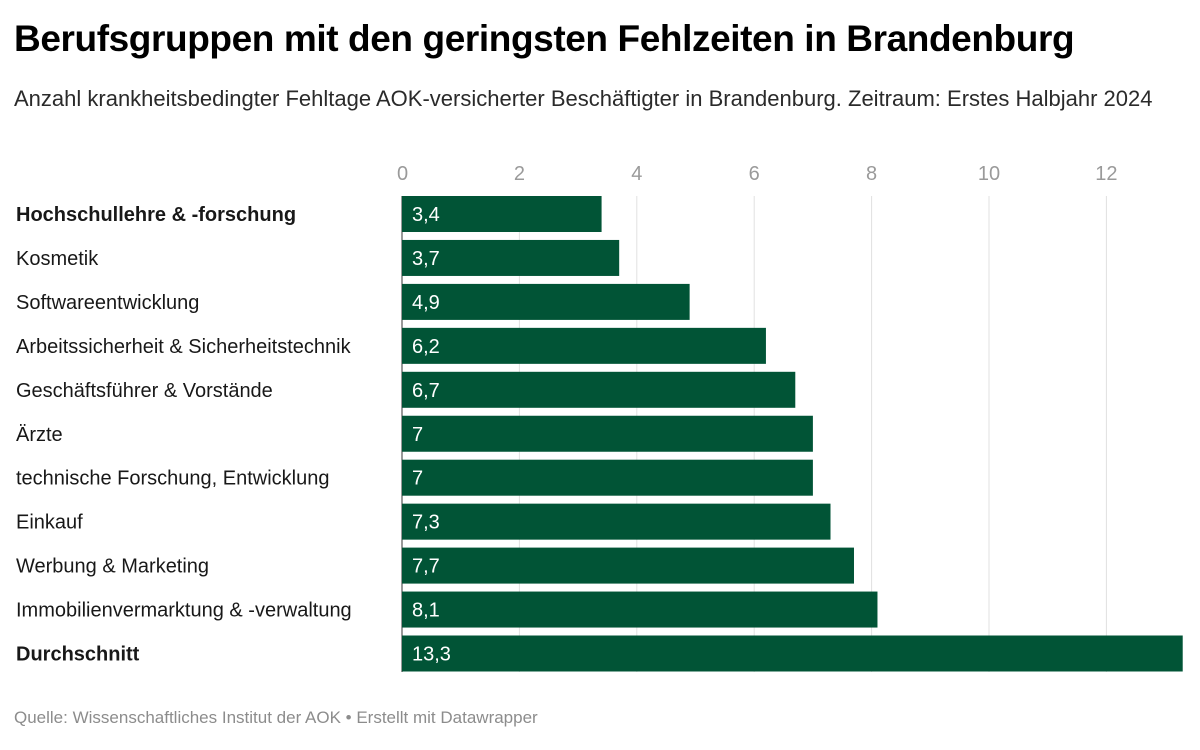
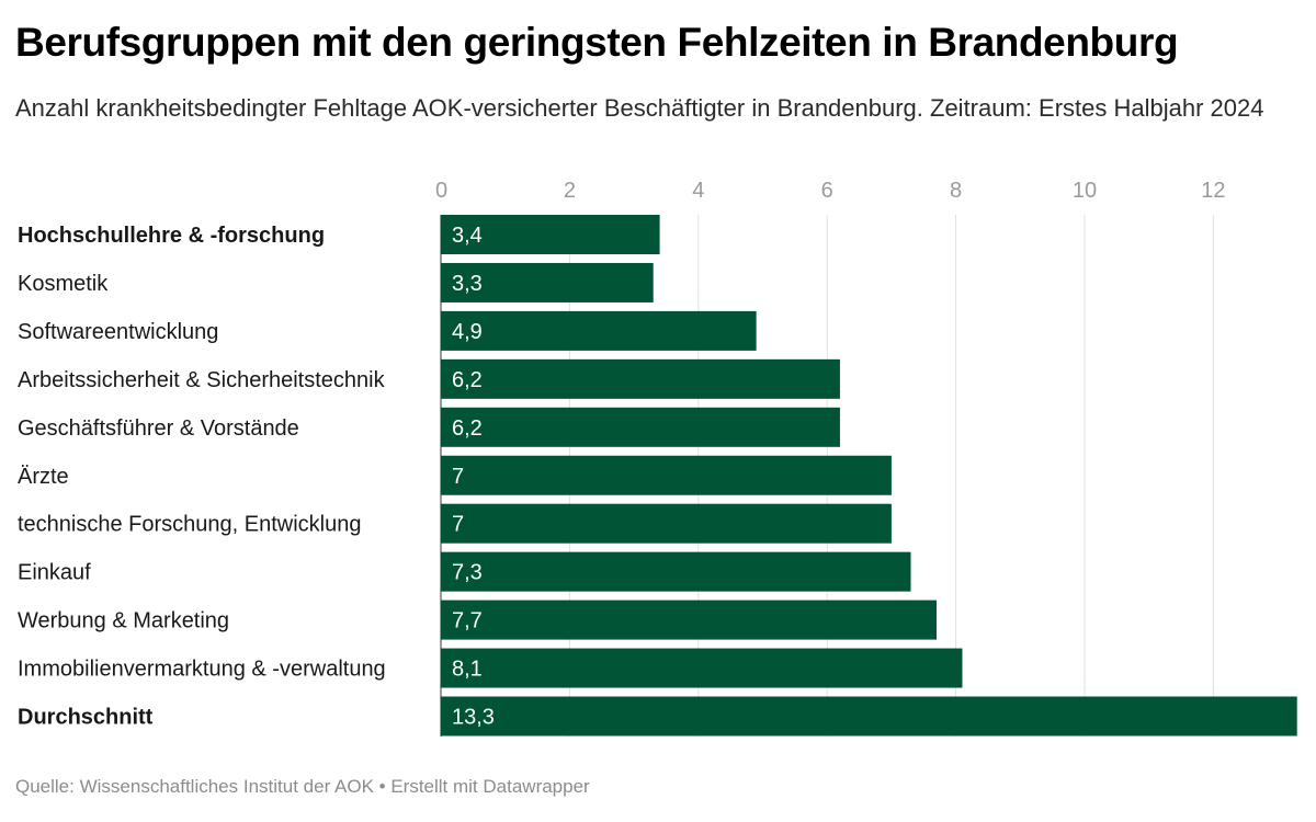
Kosmetik: 3,7 -> 3,3
Geschäftsführer & Vorstände: 6,7 -> 6,2
